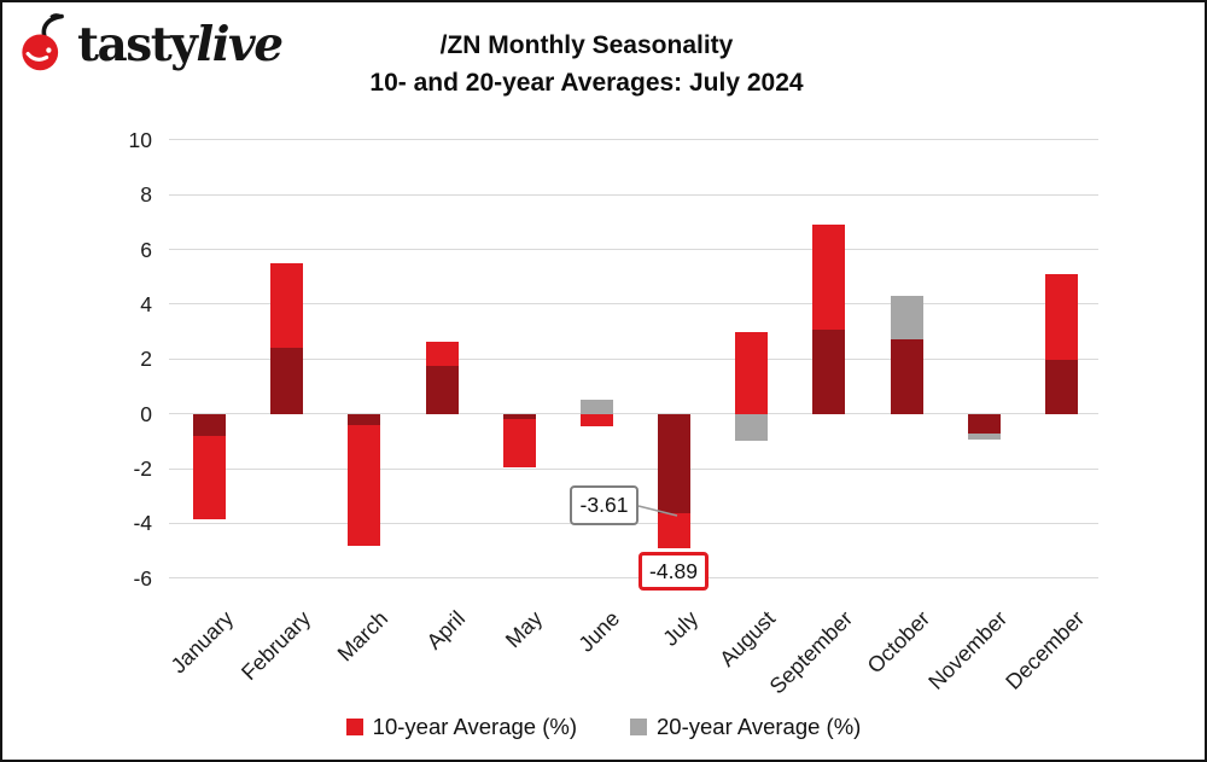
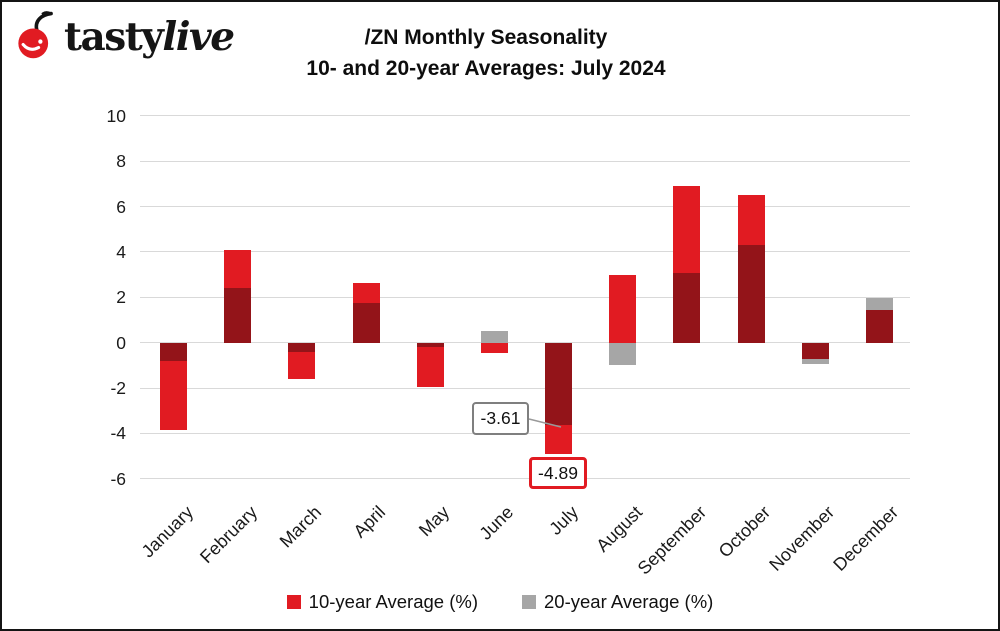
10-year Average (%)/February: 5.5 -> 4.1
10-year Average (%)/March: -4.8 -> -1.6
10-year Average (%)/October: 2.7 -> 6.5
10-year Average (%)/December: 5.1 -> 1.4
